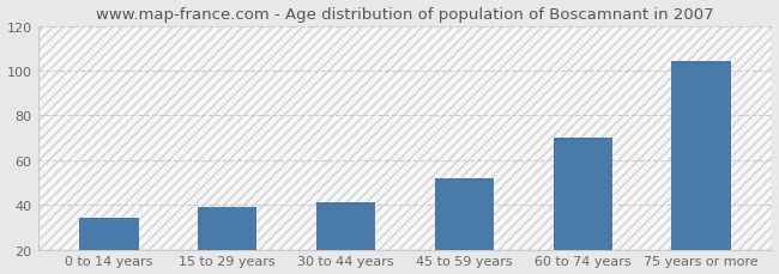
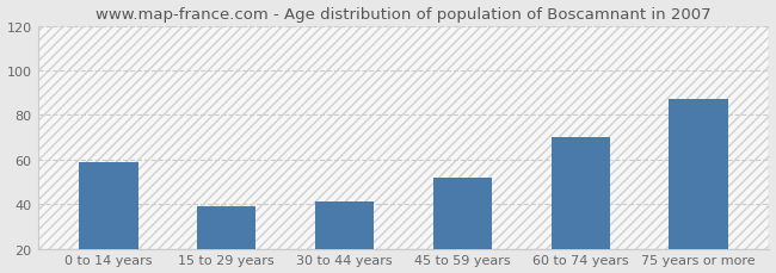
0 to 14 years: 34 -> 59
75 years or more: 104 -> 87
